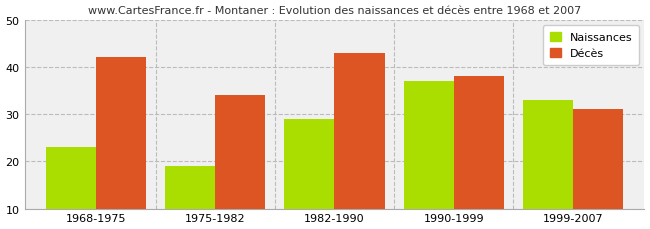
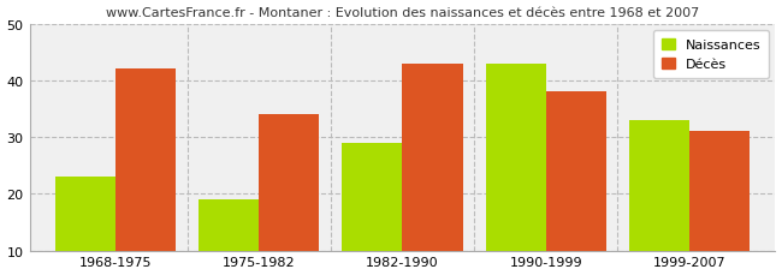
Naissances/1990-1999: 37 -> 43
